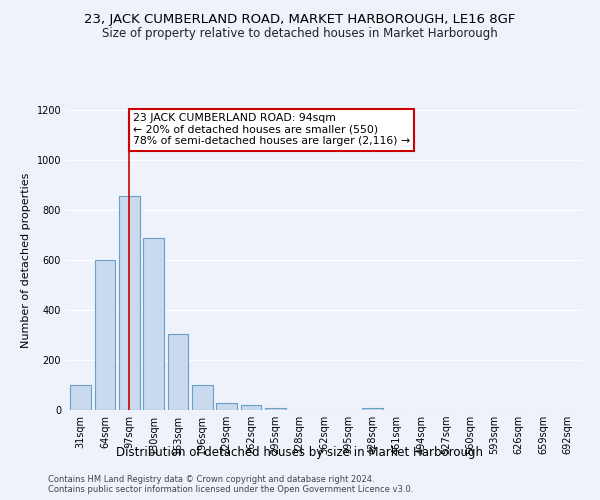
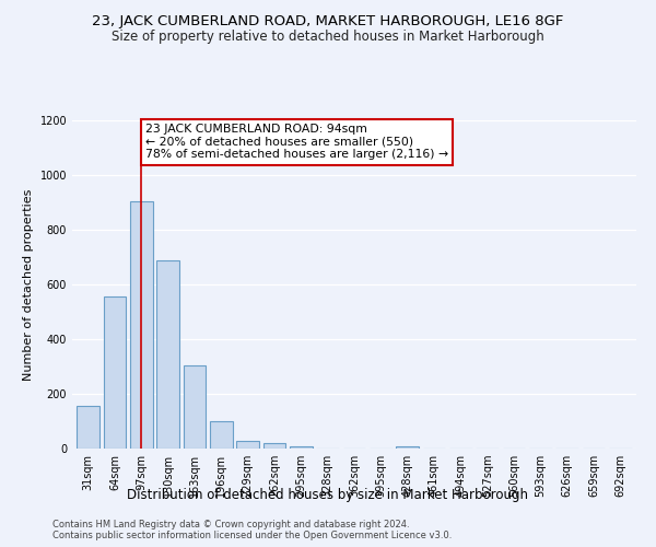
31sqm: 100 -> 155
64sqm: 600 -> 555
97sqm: 855 -> 905
